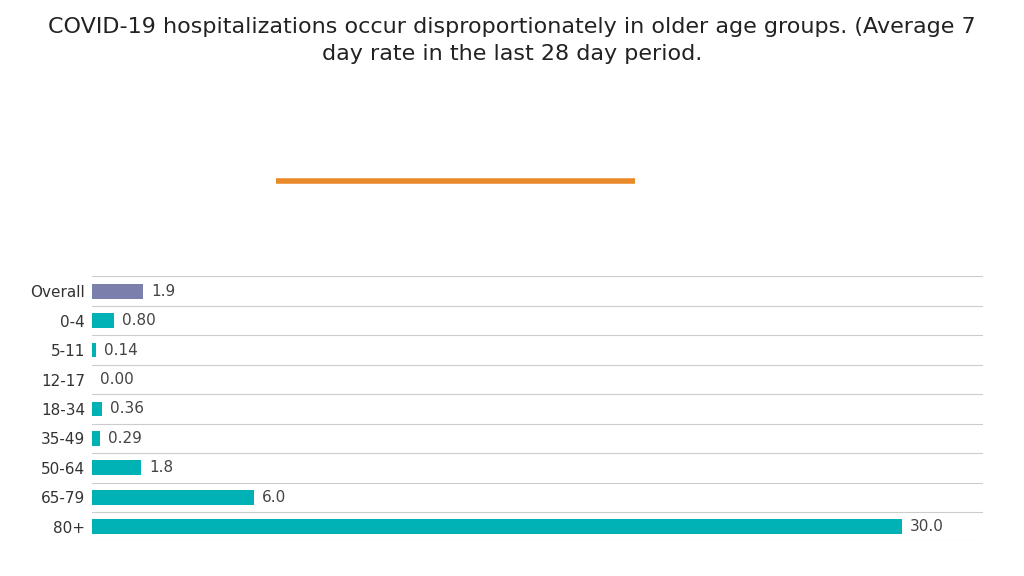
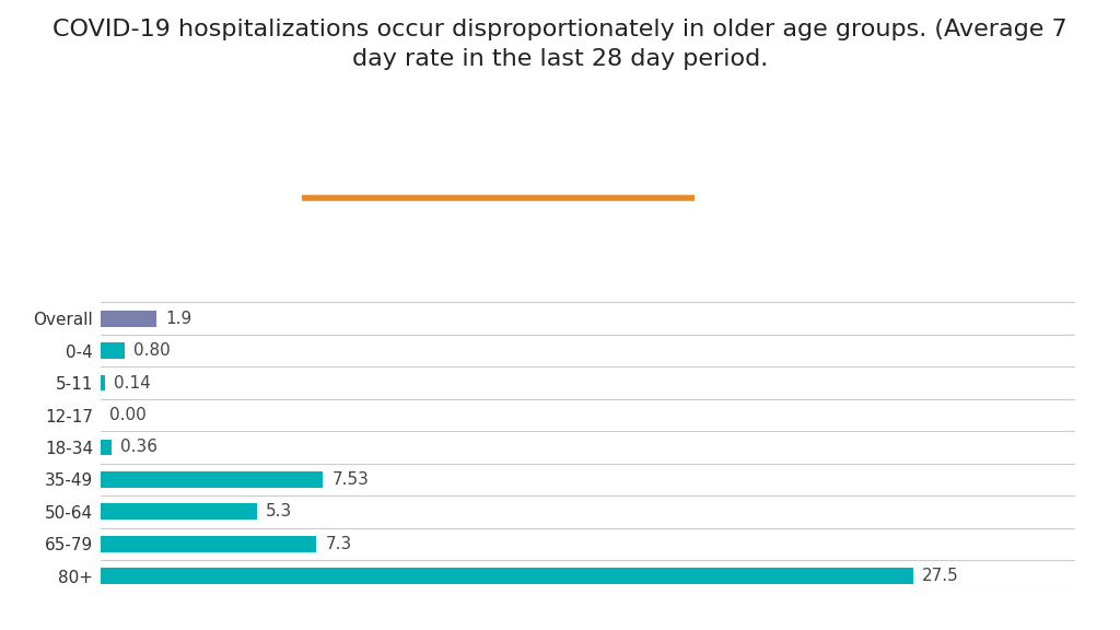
35-49: 0.29 -> 7.53
50-64: 1.8 -> 5.3
65-79: 6.0 -> 7.3
80+: 30.0 -> 27.5
